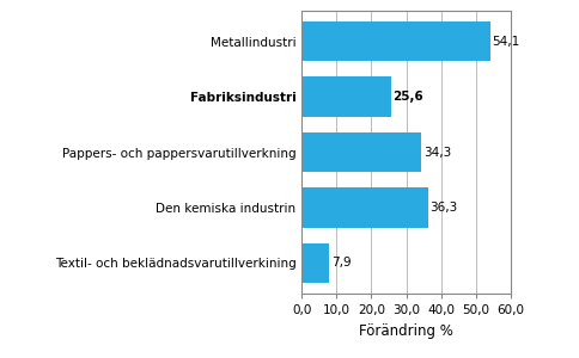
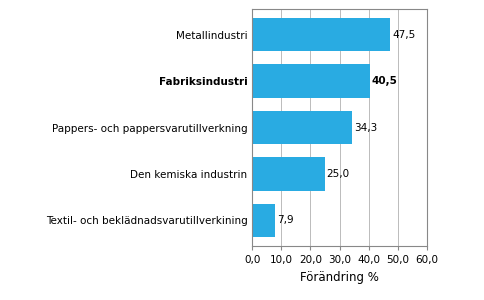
Metallindustri: 54,1 -> 47,5
Fabriksindustri: 25,6 -> 40,5
Den kemiska industrin: 36,3 -> 25,0
